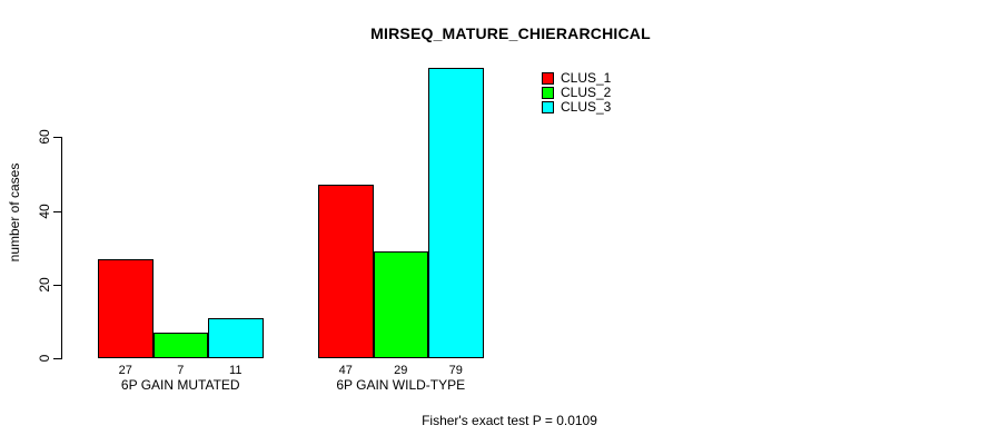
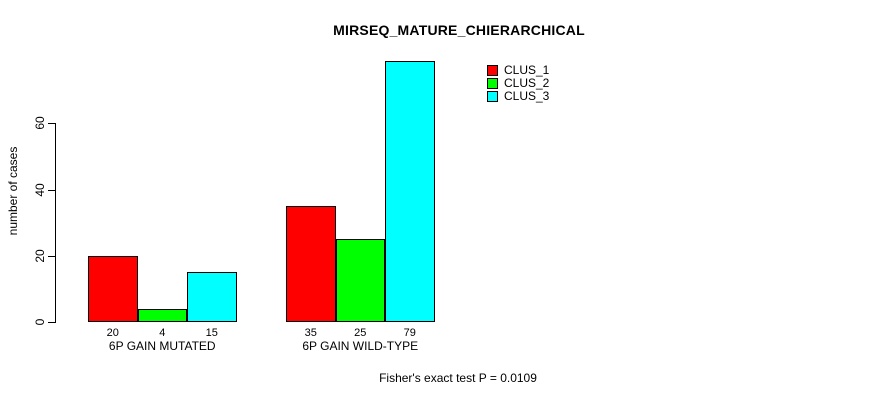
CLUS_1/6P GAIN MUTATED: 27 -> 20
CLUS_2/6P GAIN MUTATED: 7 -> 4
CLUS_3/6P GAIN MUTATED: 11 -> 15
CLUS_1/6P GAIN WILD-TYPE: 47 -> 35
CLUS_2/6P GAIN WILD-TYPE: 29 -> 25
